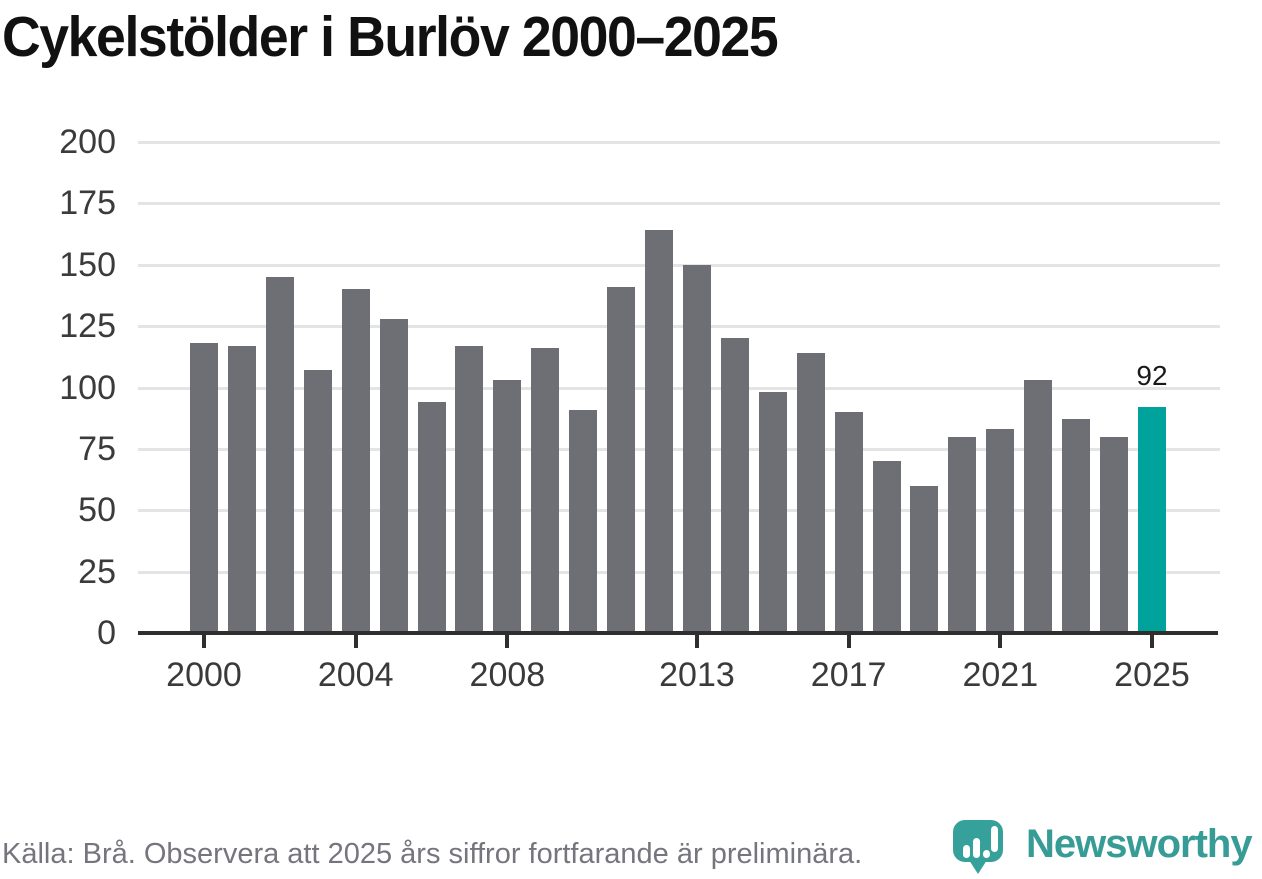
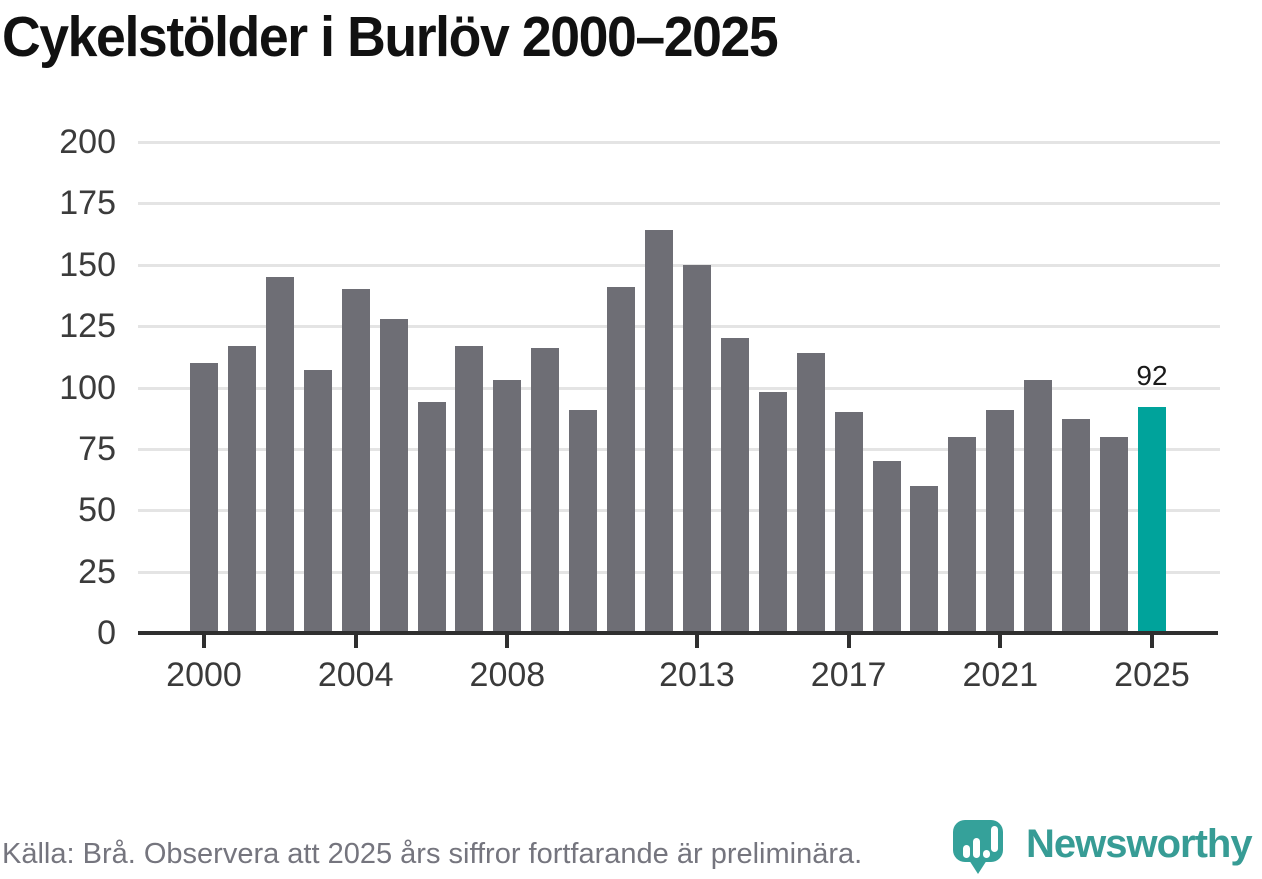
2000: 118 -> 110
2021: 83 -> 91
